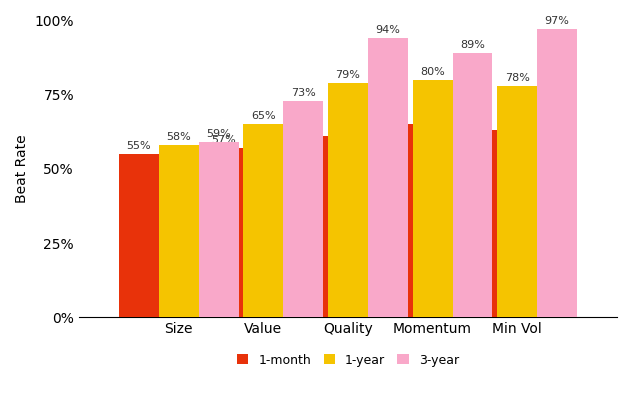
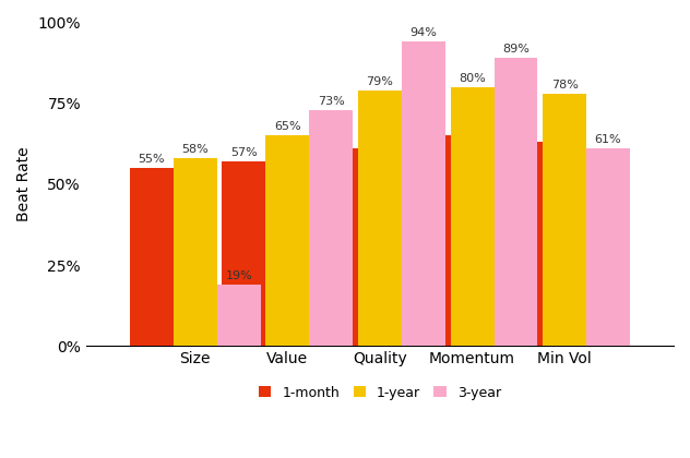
3-year/Size: 59% -> 19%
3-year/Min Vol: 97% -> 61%
